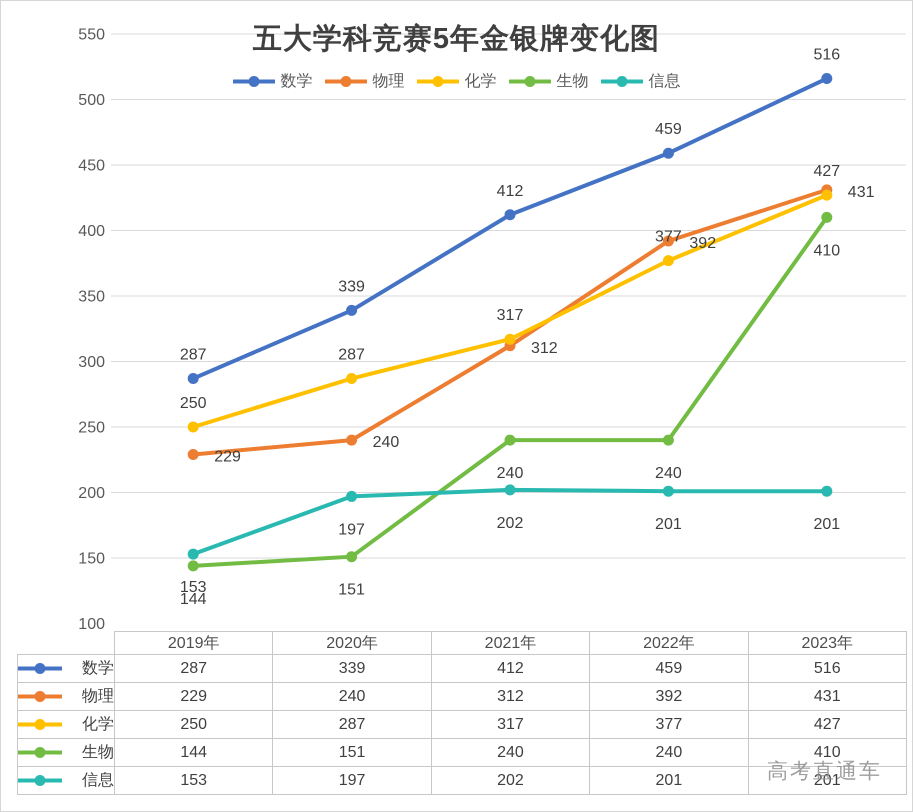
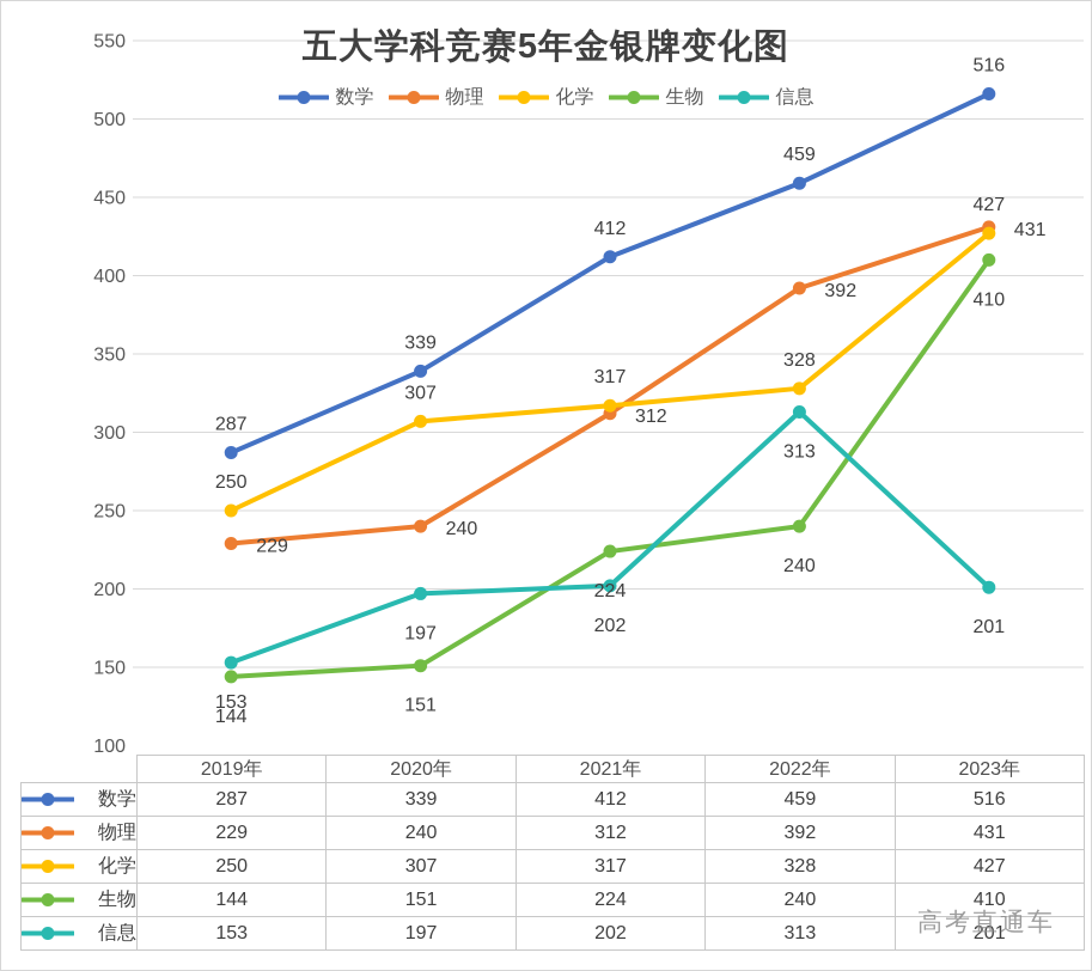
化学/2020年: 287 -> 307
生物/2021年: 240 -> 224
化学/2022年: 377 -> 328
信息/2022年: 201 -> 313
